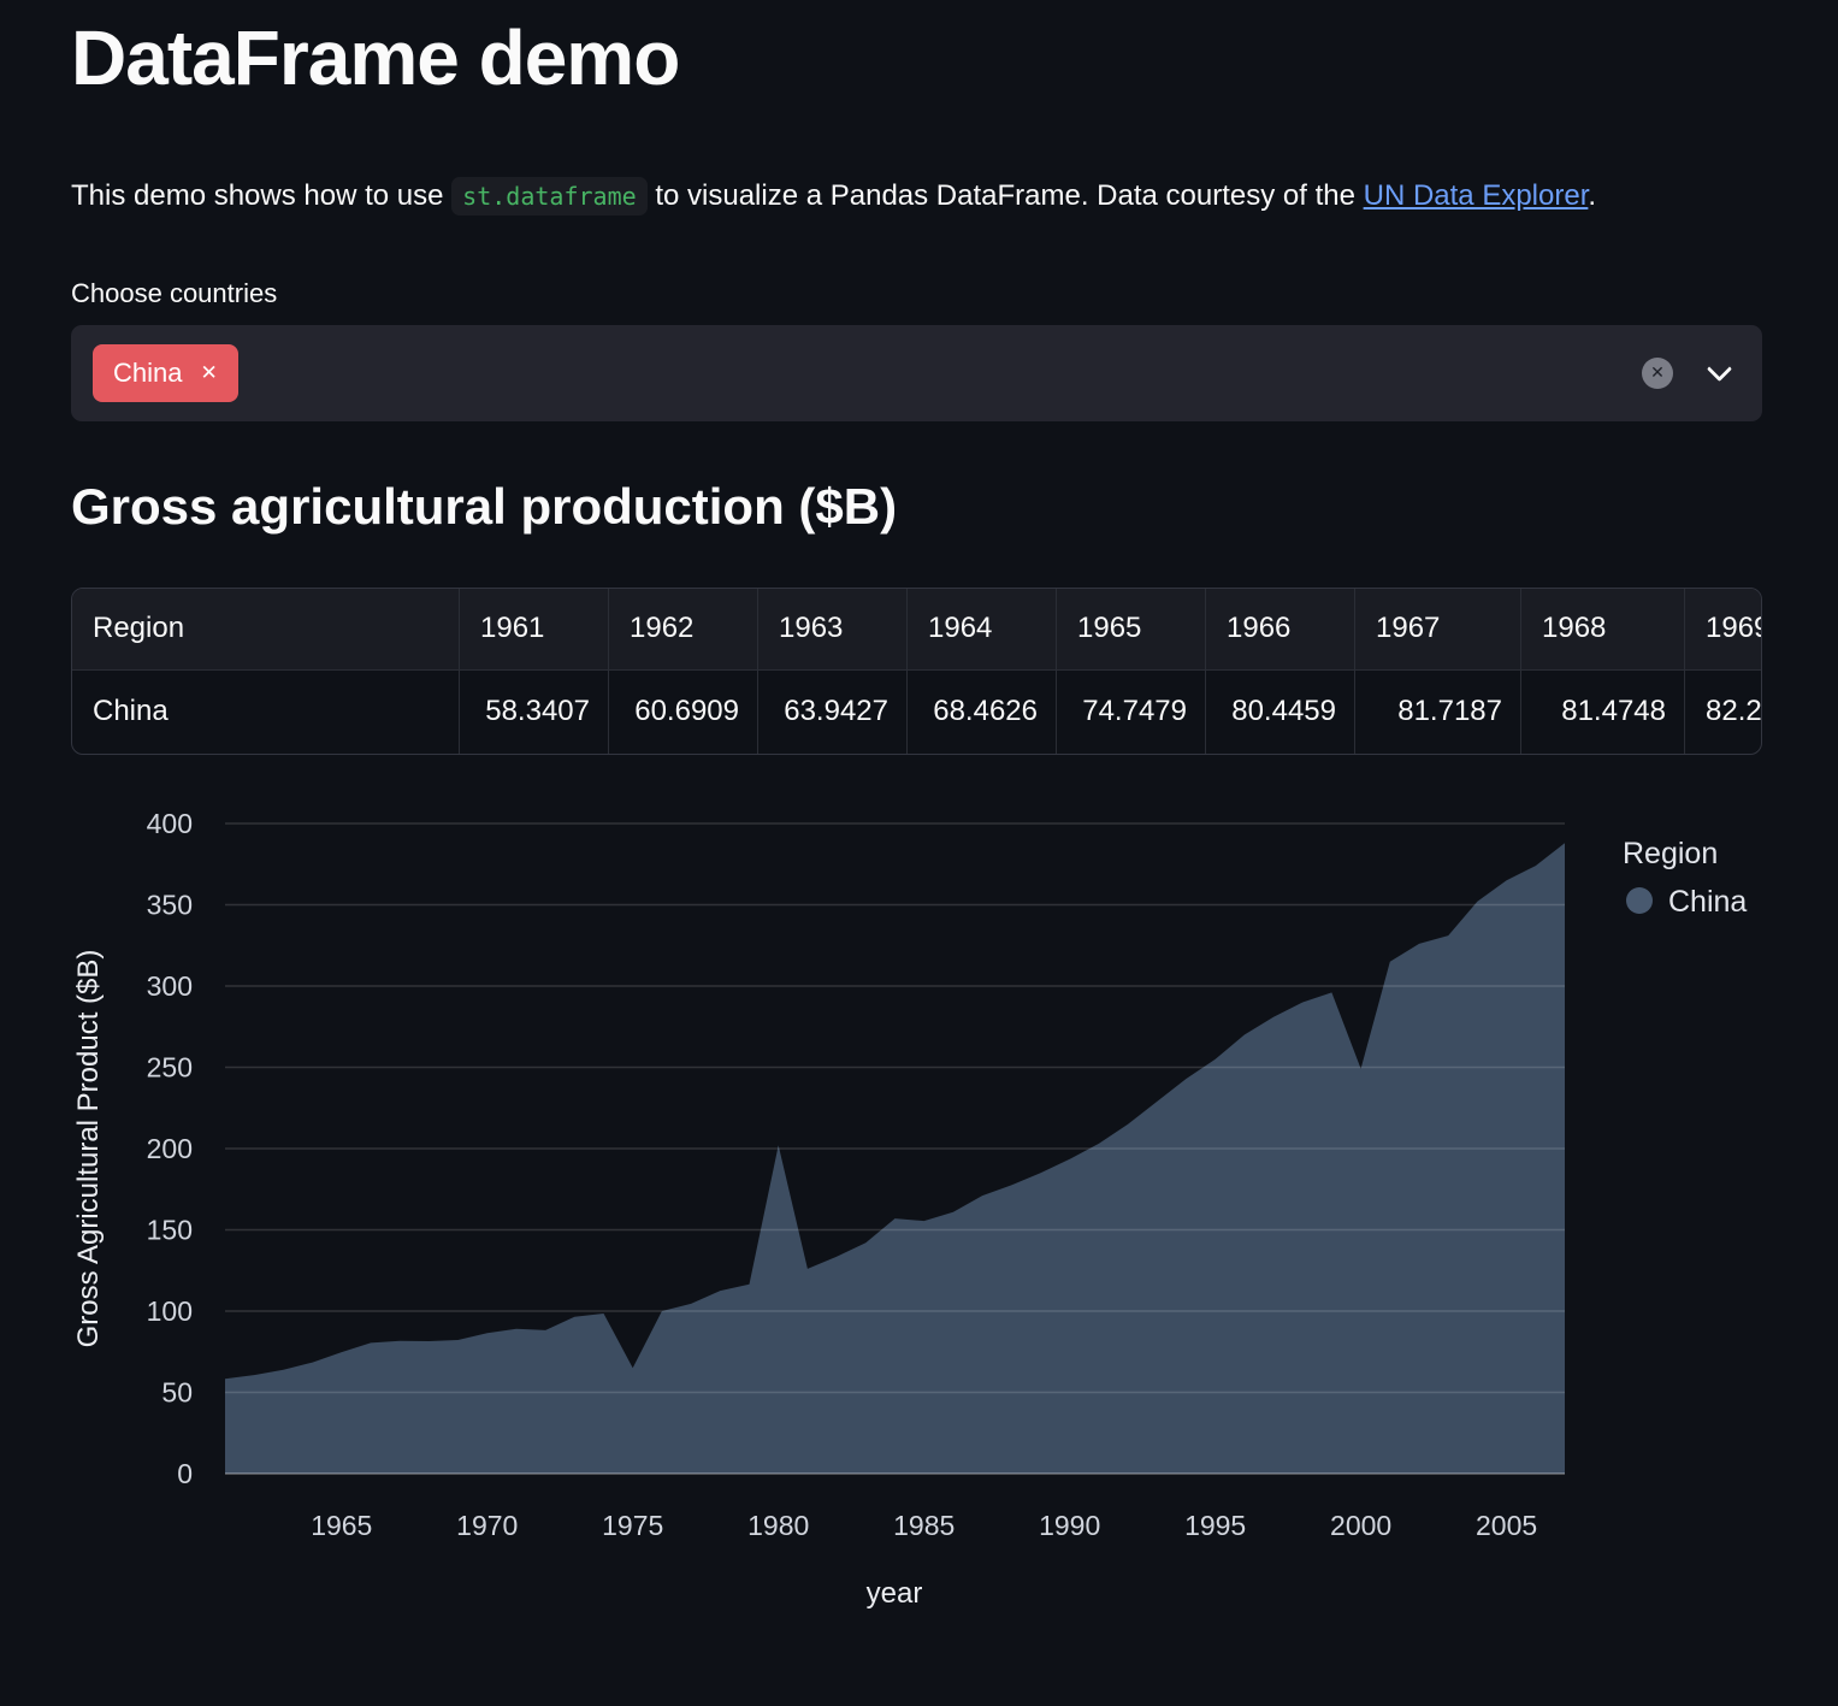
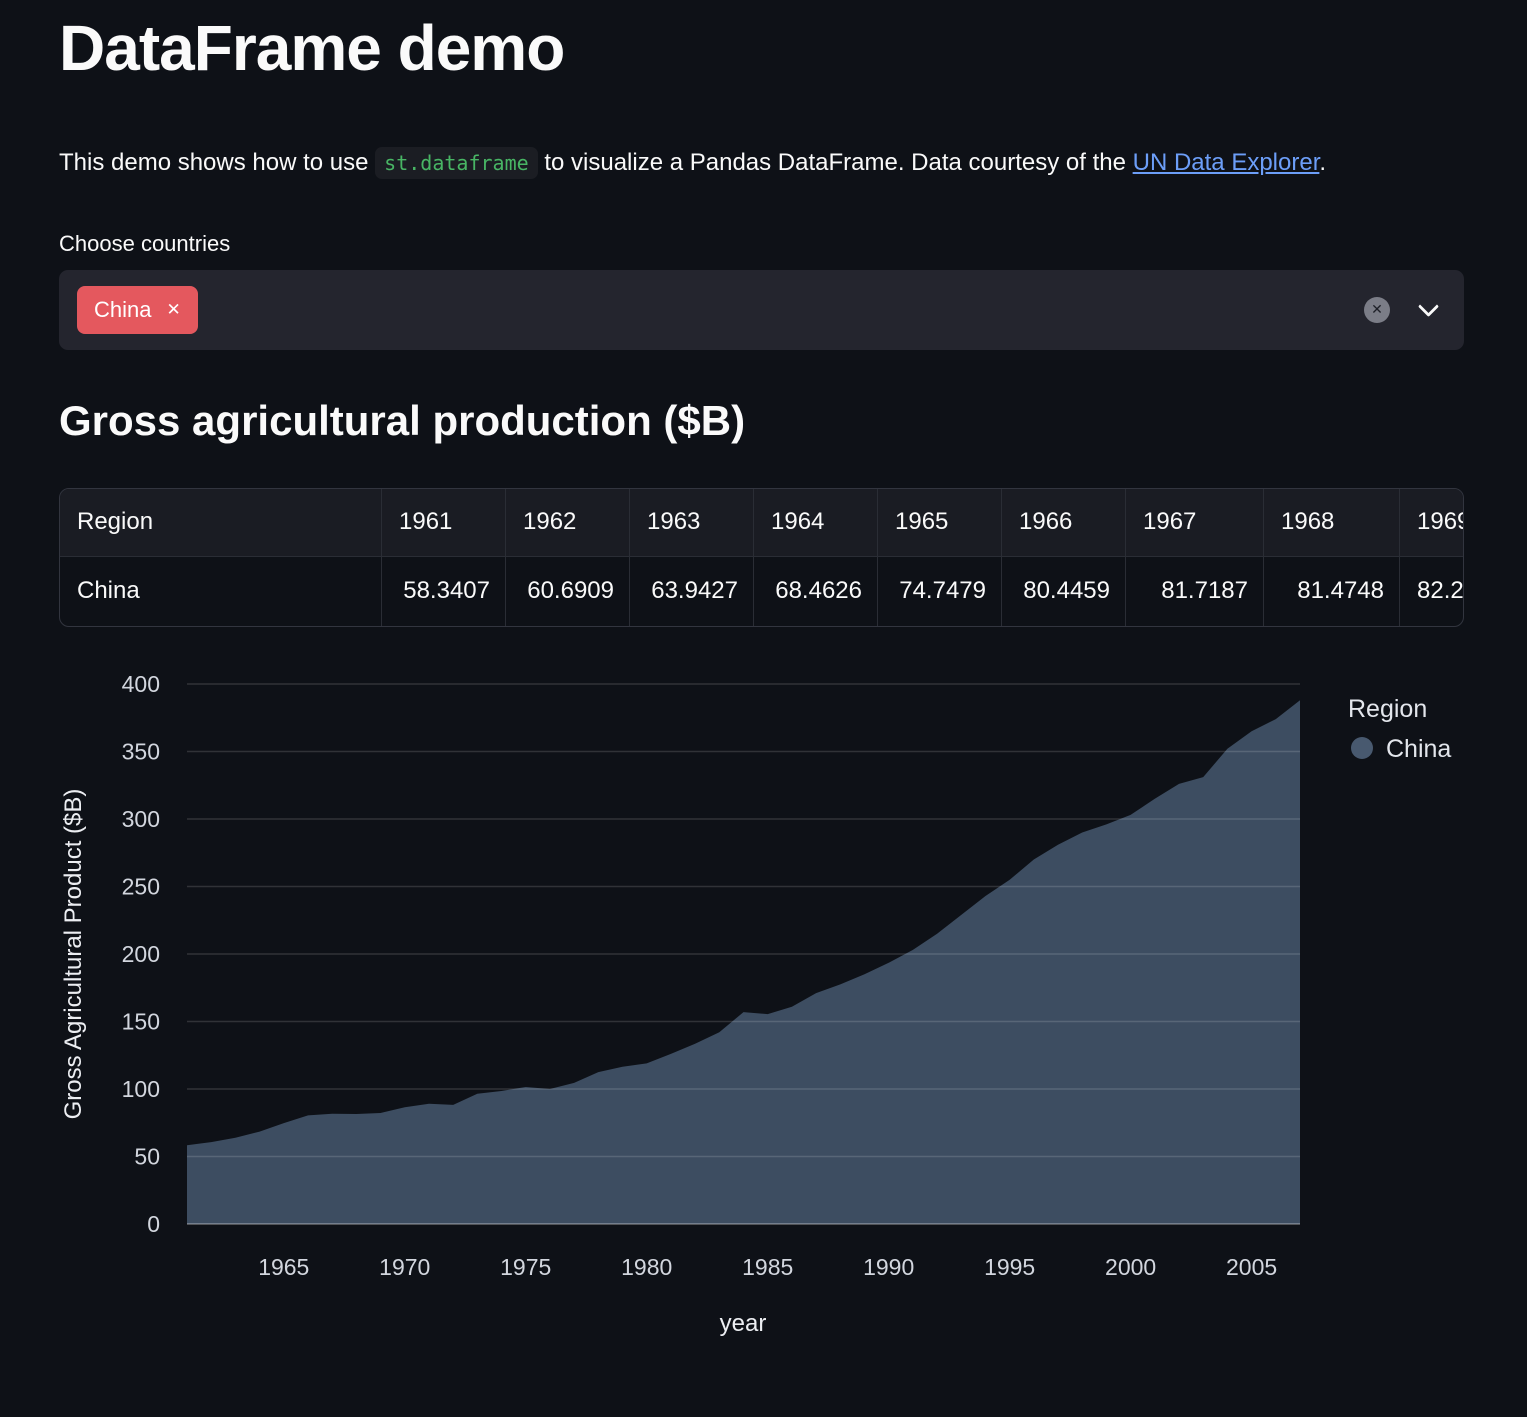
1975: 65 -> 102
1980: 202 -> 119
2000: 249 -> 303
